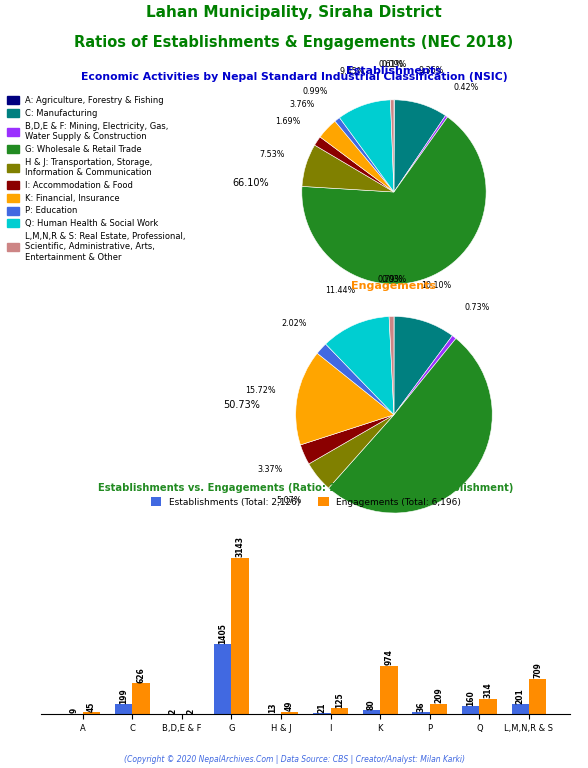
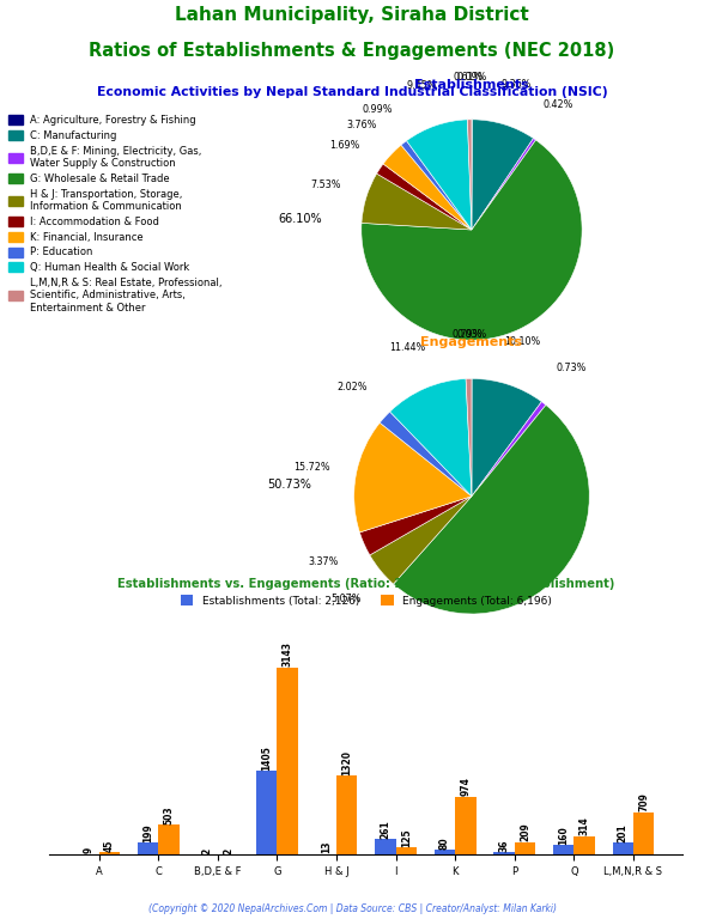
Engagements (Total: 6,196)/C: 626 -> 503
Engagements (Total: 6,196)/H & J: 49 -> 1320
Establishments (Total: 2,126)/I: 21 -> 261
